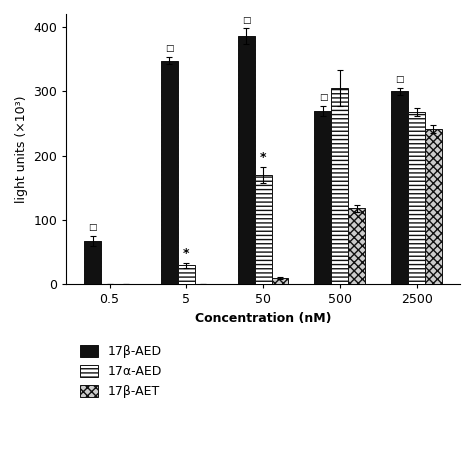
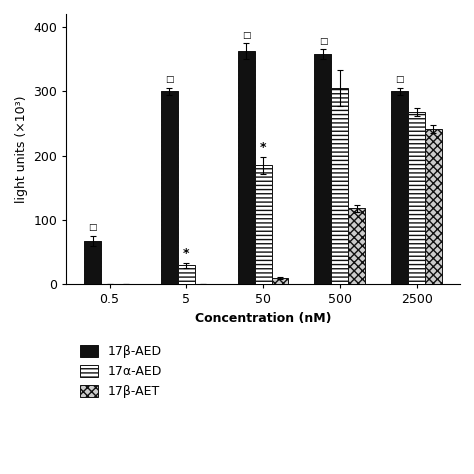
17β-AED/5: 348 -> 300
17β-AED/50: 386 -> 363
17α-AED/50: 170 -> 185
17β-AED/500: 270 -> 358
